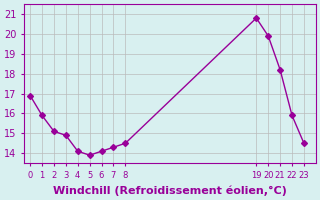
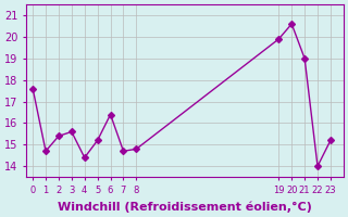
0: 16.9 -> 17.6
1: 15.9 -> 14.7
2: 15.1 -> 15.4
3: 14.9 -> 15.6
4: 14.1 -> 14.4
5: 13.9 -> 15.2
6: 14.1 -> 16.4
7: 14.3 -> 14.7
8: 14.5 -> 14.8
19: 20.8 -> 19.9
20: 19.9 -> 20.6
21: 18.2 -> 19.0
22: 15.9 -> 14.0
23: 14.5 -> 15.2
